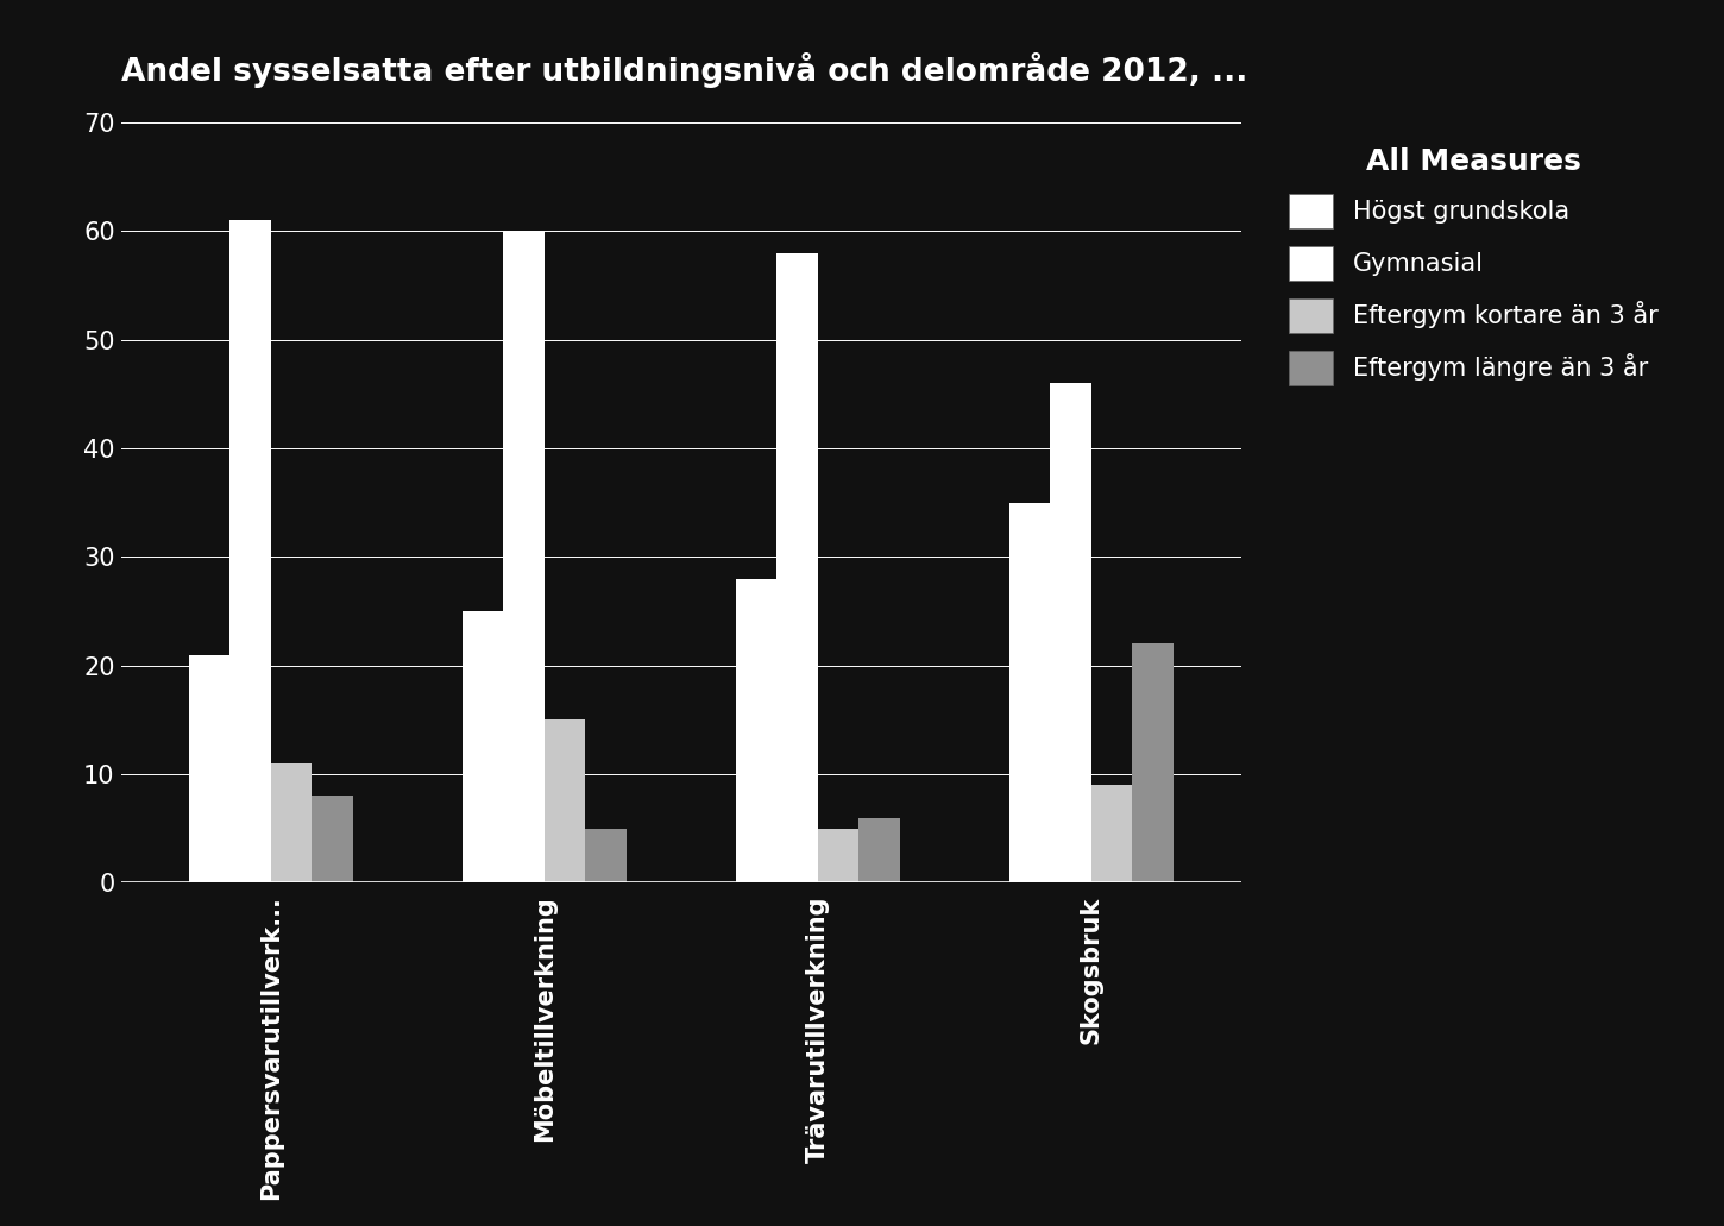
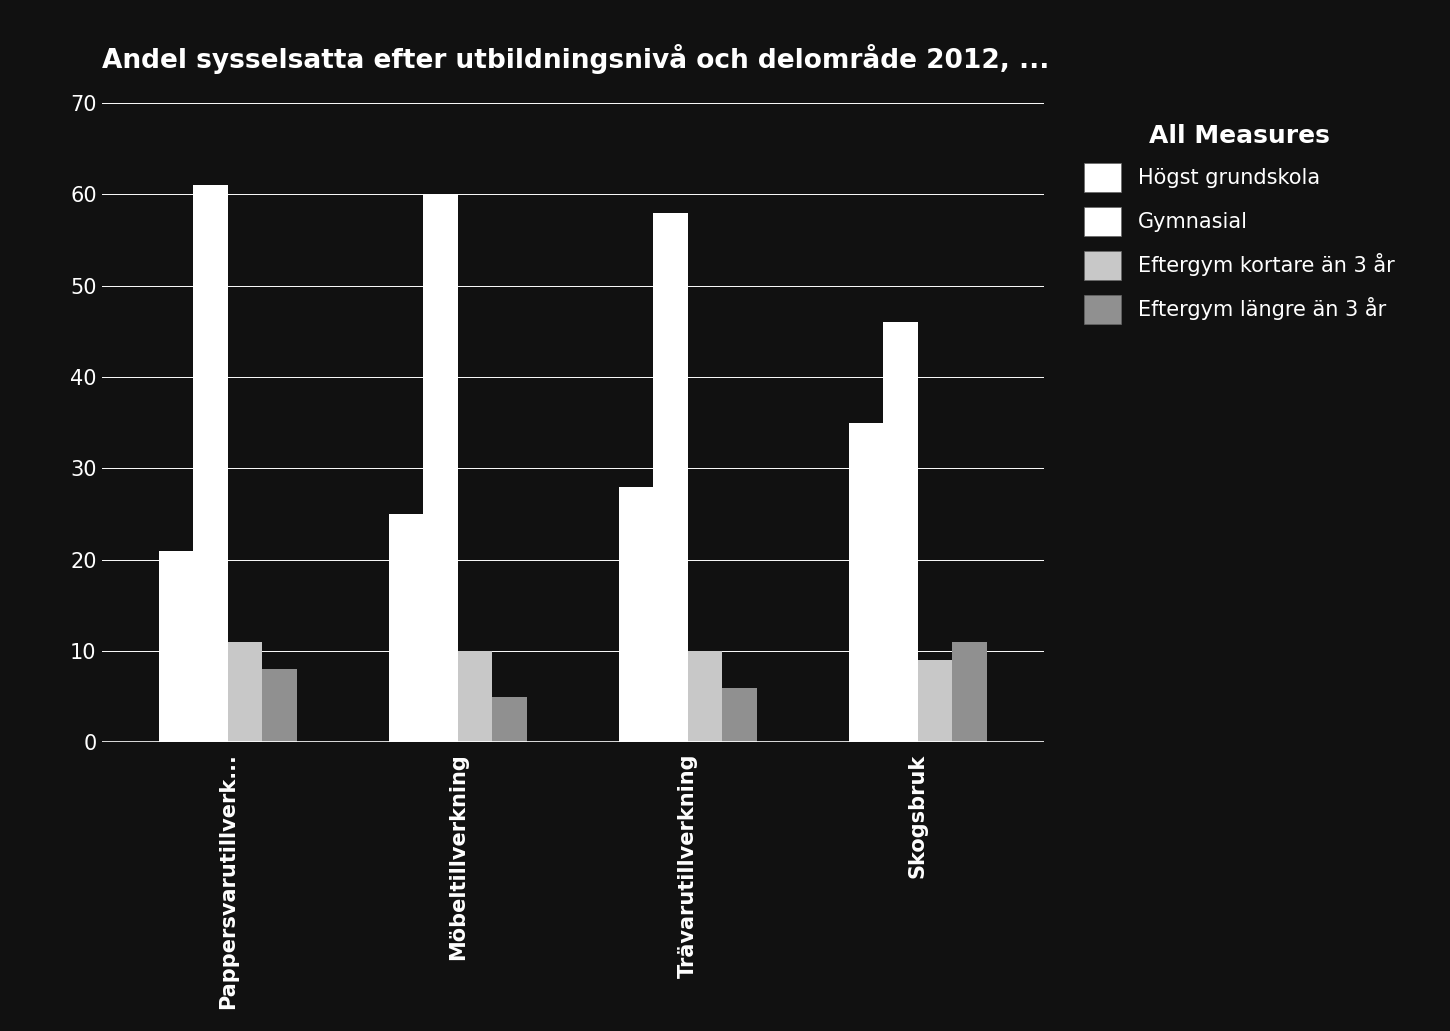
Eftergym kortare än 3 år/Möbeltillverkning: 15 -> 10
Eftergym kortare än 3 år/Trävarutillverkning: 5 -> 10
Eftergym längre än 3 år/Skogsbruk: 22 -> 11
